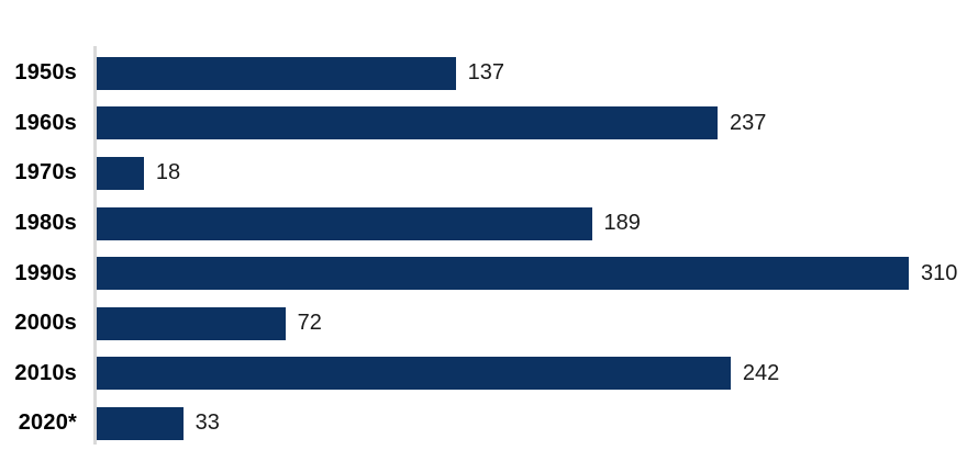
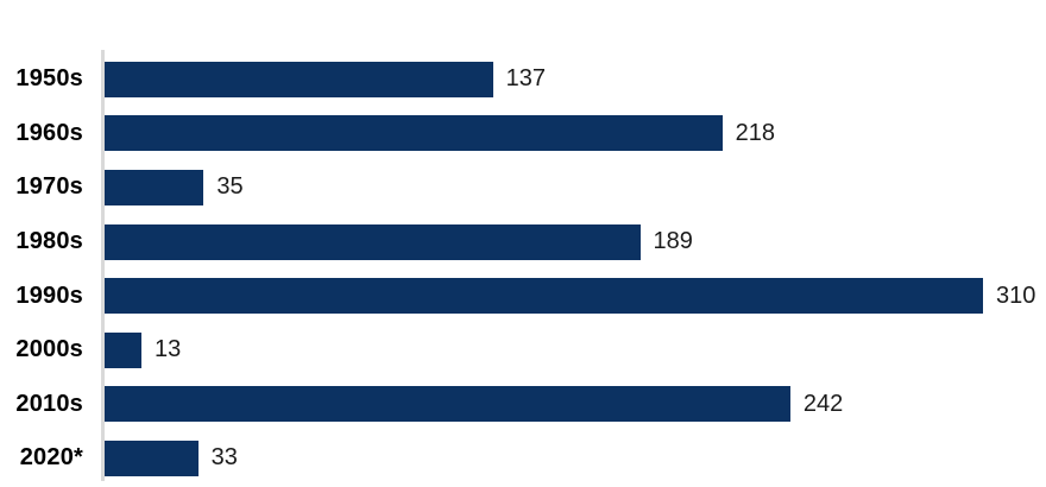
1960s: 237 -> 218
1970s: 18 -> 35
2000s: 72 -> 13
